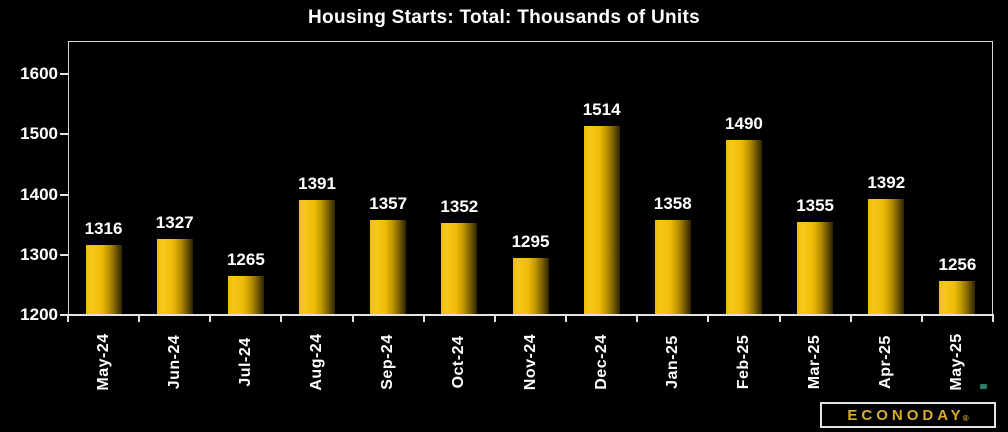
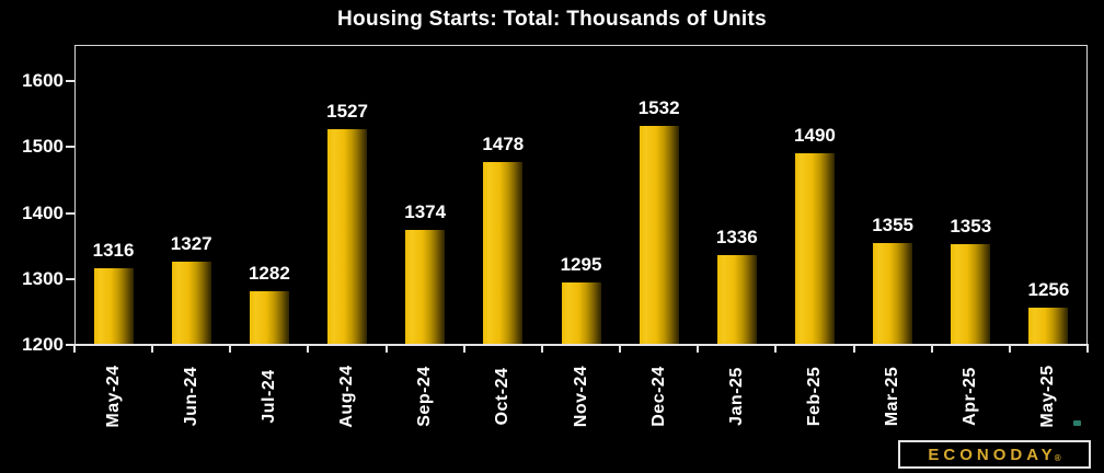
Jul-24: 1265 -> 1282
Aug-24: 1391 -> 1527
Sep-24: 1357 -> 1374
Oct-24: 1352 -> 1478
Dec-24: 1514 -> 1532
Jan-25: 1358 -> 1336
Apr-25: 1392 -> 1353
